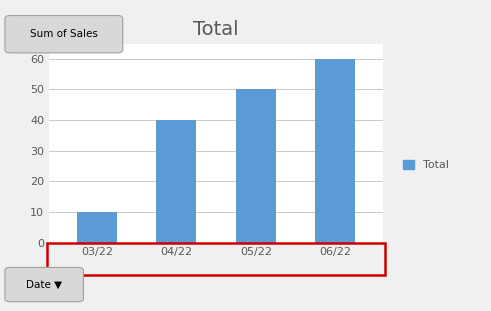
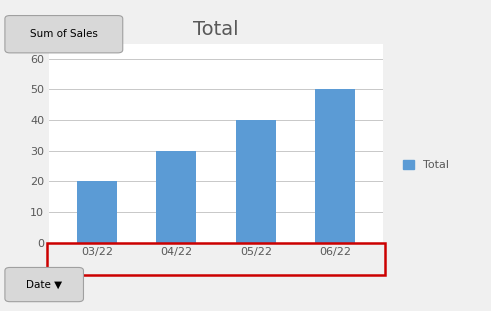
03/22: 10 -> 20
04/22: 40 -> 30
05/22: 50 -> 40
06/22: 60 -> 50
